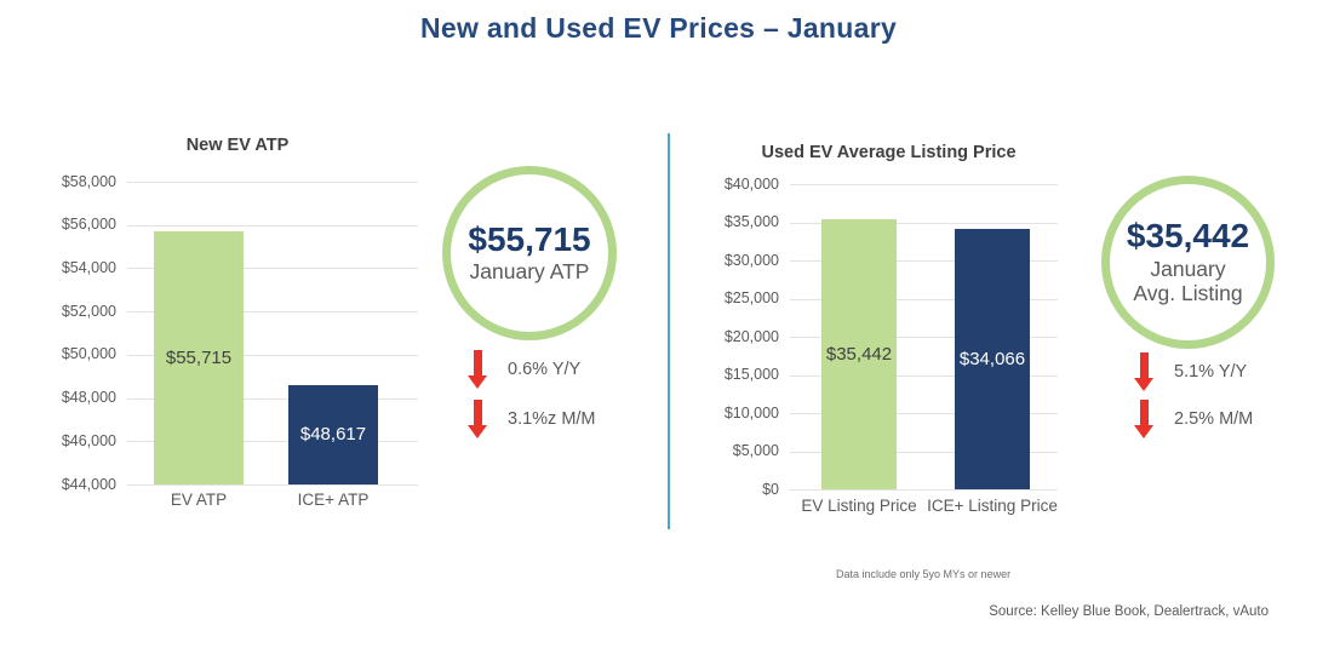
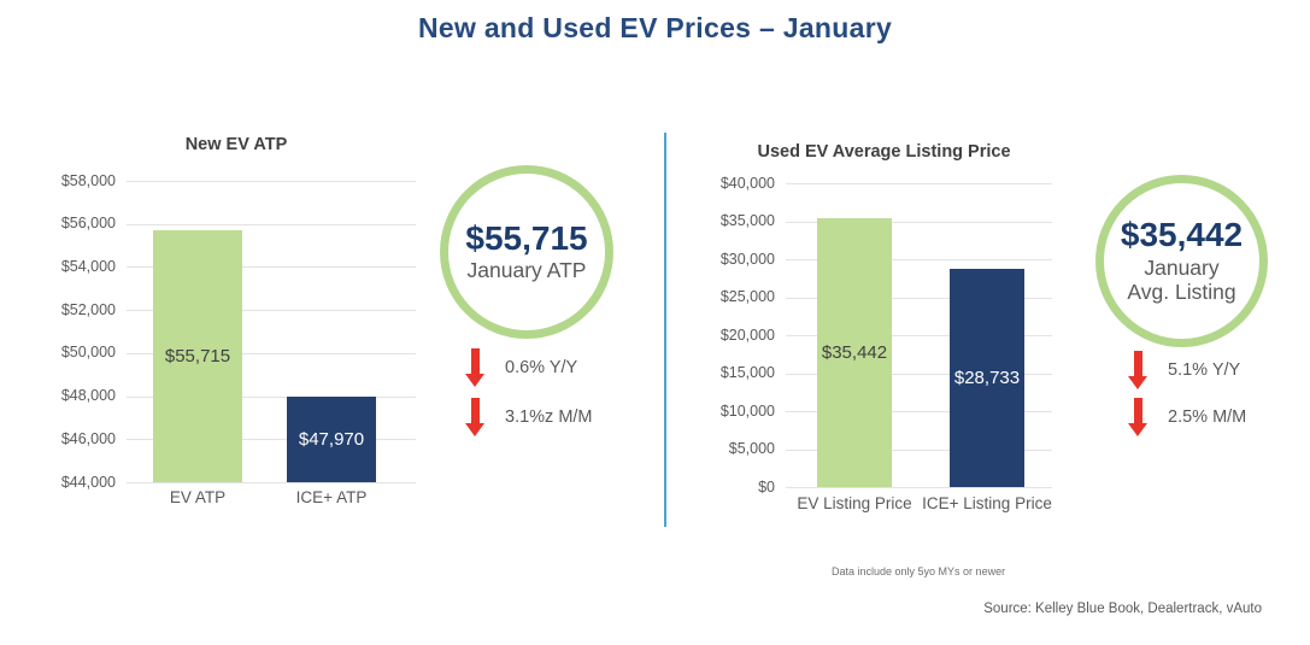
New EV ATP/ICE+ ATP: $48,617 -> $47,970
Used EV Average Listing Price/ICE+ Listing Price: $34,066 -> $28,733
